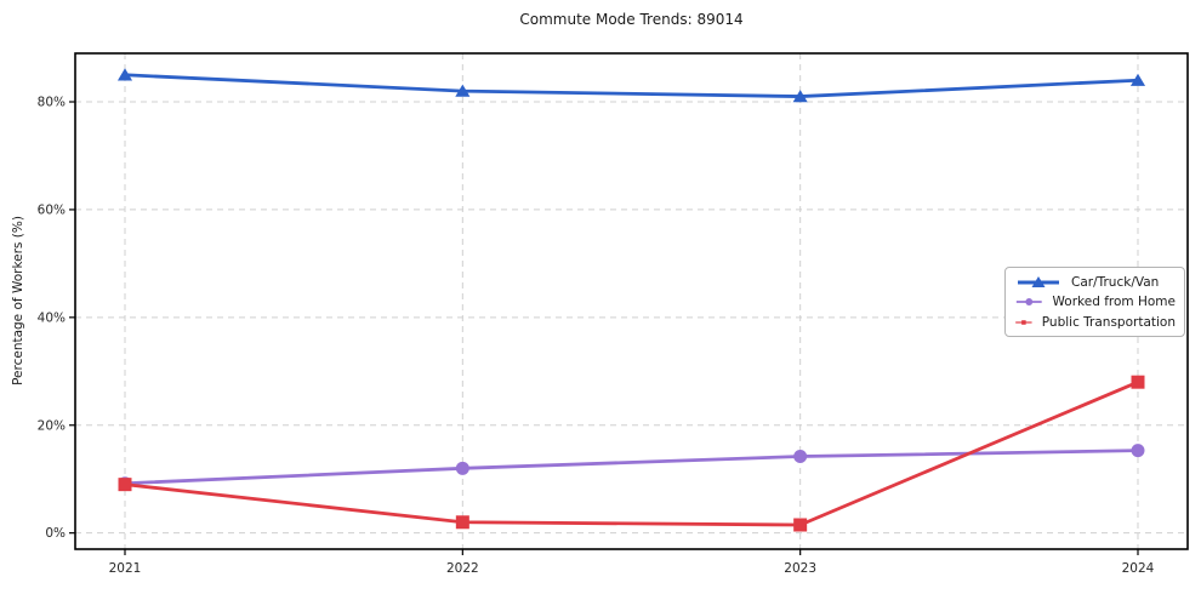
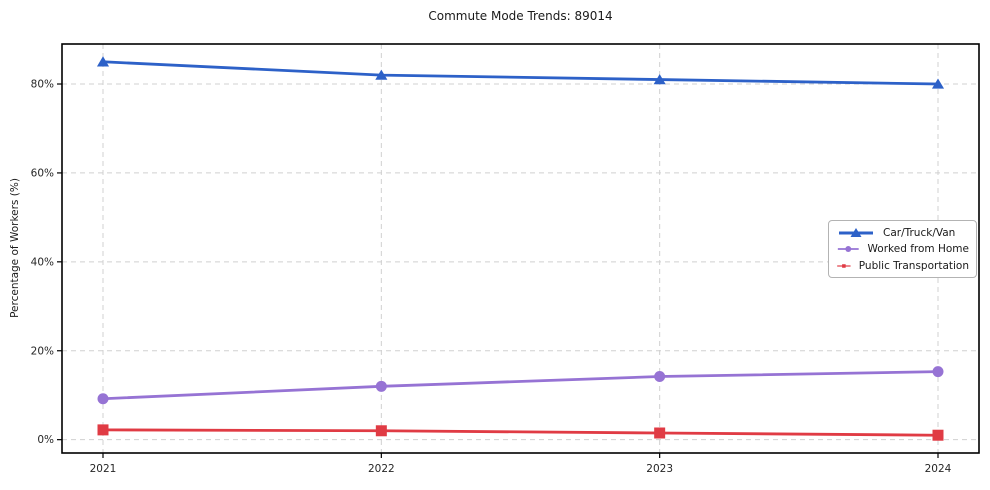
Public Transportation/2021: 9% -> 2%
Car/Truck/Van/2024: 84% -> 80%
Public Transportation/2024: 28% -> 1%
